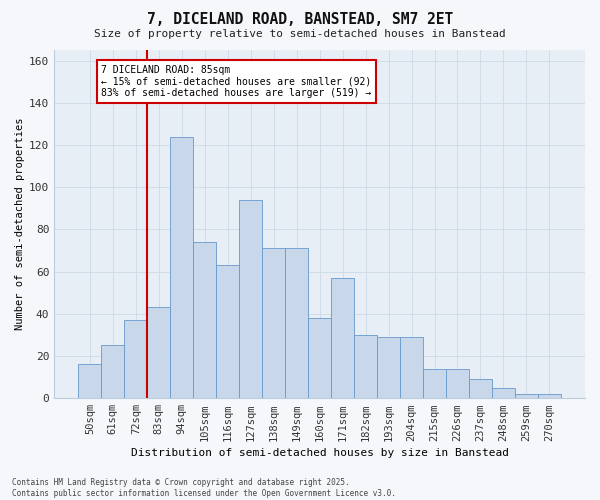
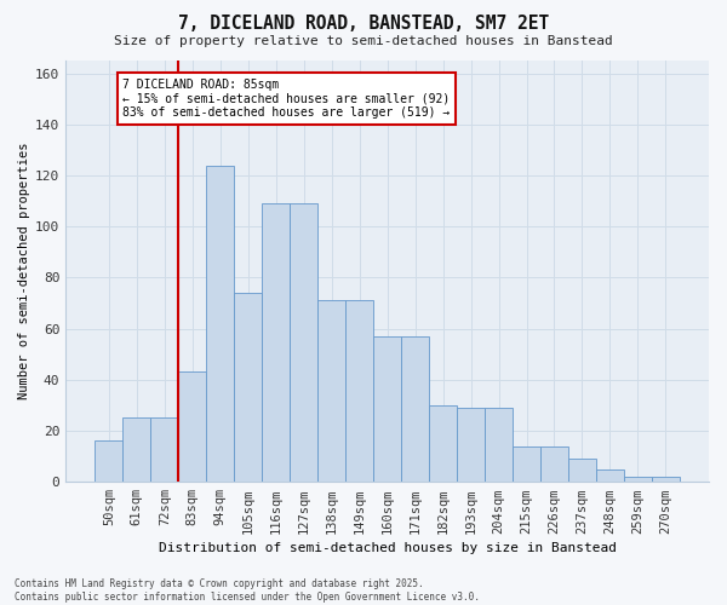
72sqm: 37 -> 25
116sqm: 63 -> 109
127sqm: 94 -> 109
160sqm: 38 -> 57
